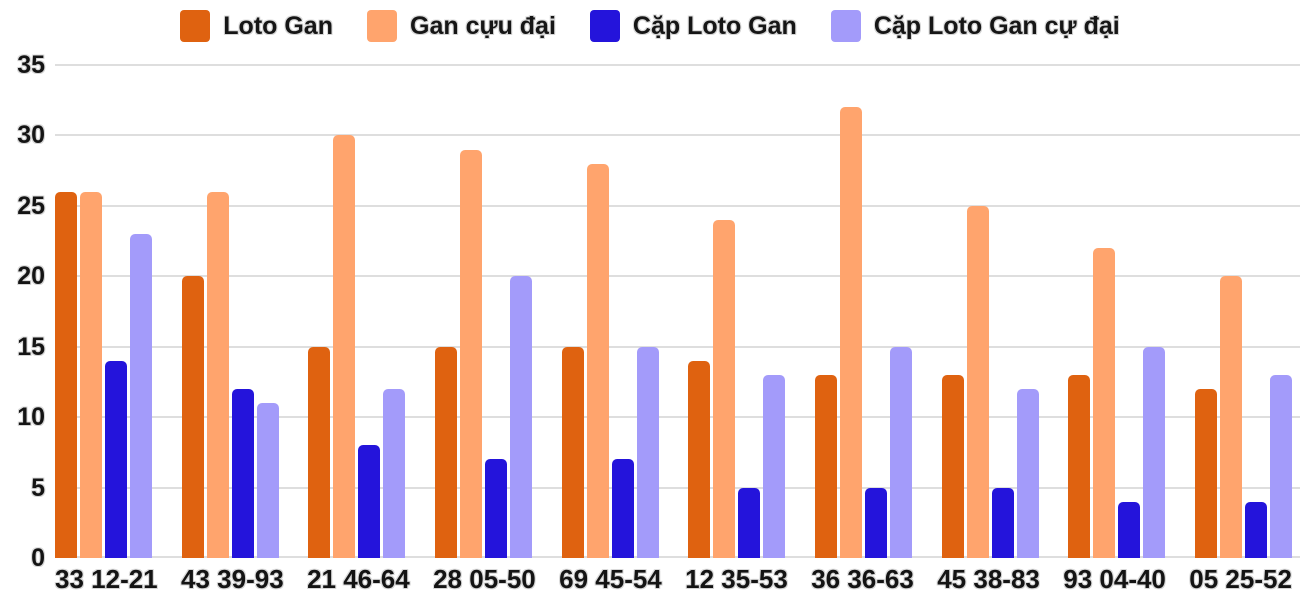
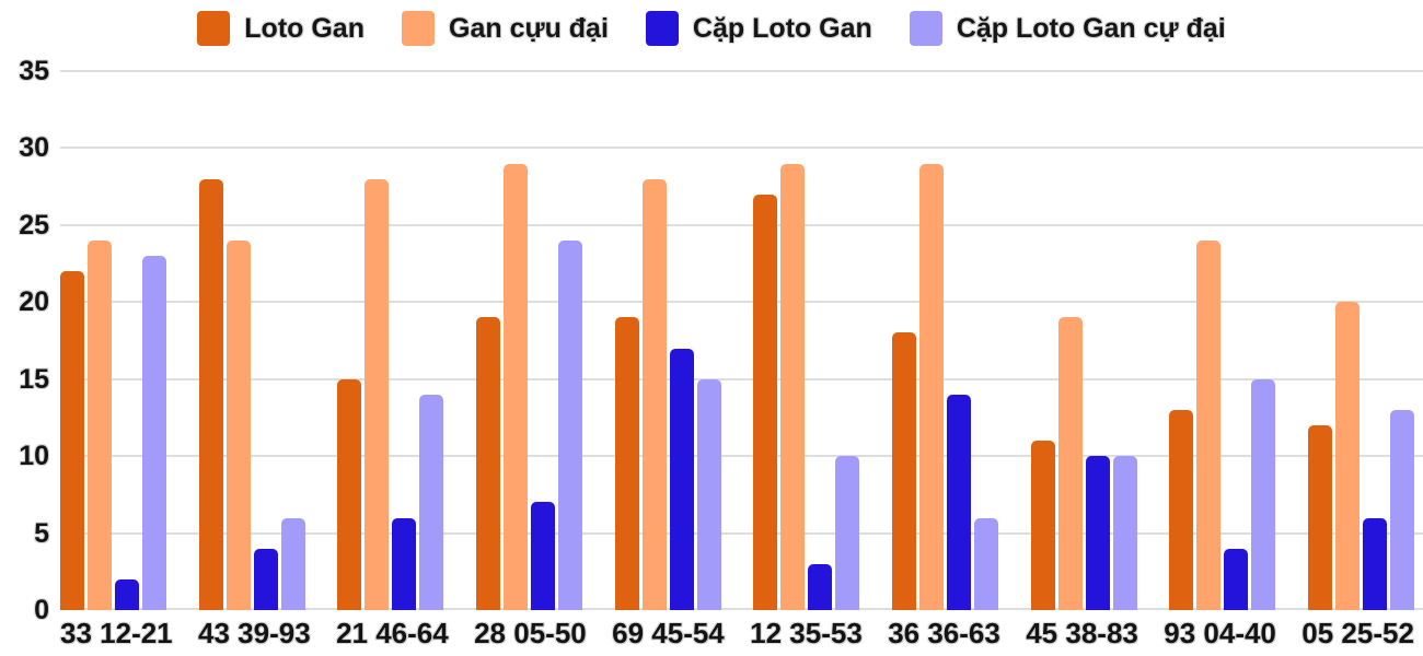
Loto Gan/33 12-21: 26 -> 22
Gan cựu đại/33 12-21: 26 -> 24
Cặp Loto Gan/33 12-21: 14 -> 2
Loto Gan/43 39-93: 20 -> 28
Gan cựu đại/43 39-93: 26 -> 24
Cặp Loto Gan/43 39-93: 12 -> 4
Cặp Loto Gan cự đại/43 39-93: 11 -> 6
Gan cựu đại/21 46-64: 30 -> 28
Cặp Loto Gan/21 46-64: 8 -> 6
Cặp Loto Gan cự đại/21 46-64: 12 -> 14
Loto Gan/28 05-50: 15 -> 19
Cặp Loto Gan cự đại/28 05-50: 20 -> 24
Loto Gan/69 45-54: 15 -> 19
Cặp Loto Gan/69 45-54: 7 -> 17
Loto Gan/12 35-53: 14 -> 27
Gan cựu đại/12 35-53: 24 -> 29
Cặp Loto Gan/12 35-53: 5 -> 3
Cặp Loto Gan cự đại/12 35-53: 13 -> 10
Loto Gan/36 36-63: 13 -> 18
Gan cựu đại/36 36-63: 32 -> 29
Cặp Loto Gan/36 36-63: 5 -> 14
Cặp Loto Gan cự đại/36 36-63: 15 -> 6
Loto Gan/45 38-83: 13 -> 11
Gan cựu đại/45 38-83: 25 -> 19
Cặp Loto Gan/45 38-83: 5 -> 10
Cặp Loto Gan cự đại/45 38-83: 12 -> 10
Gan cựu đại/93 04-40: 22 -> 24
Cặp Loto Gan/05 25-52: 4 -> 6
